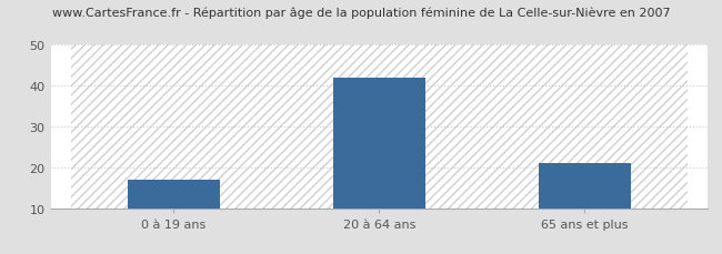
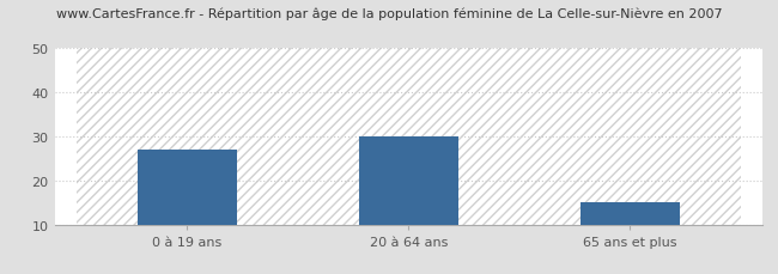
0 à 19 ans: 17 -> 27
20 à 64 ans: 42 -> 30
65 ans et plus: 21 -> 15
